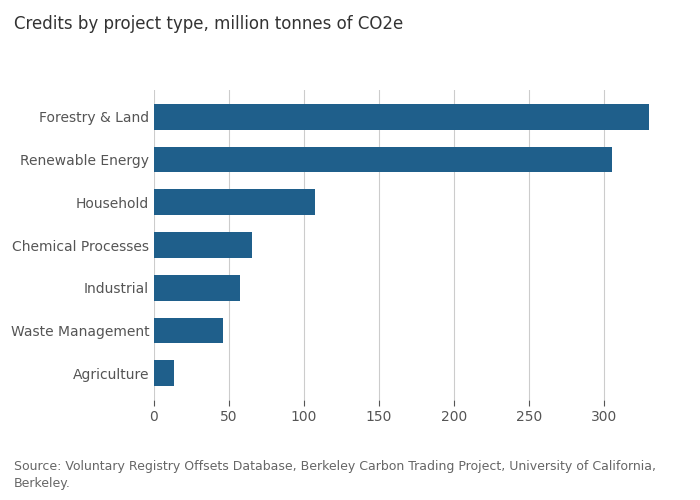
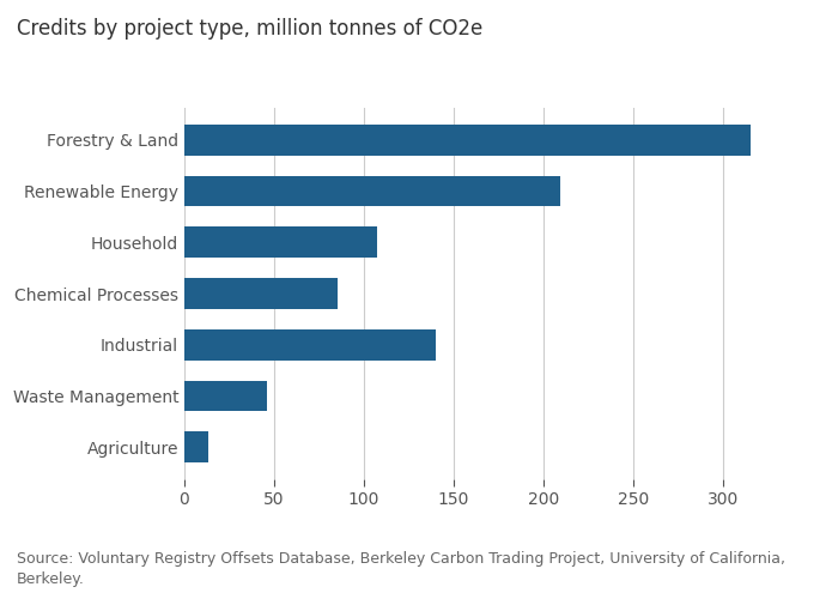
Forestry & Land: 330 -> 315
Renewable Energy: 305 -> 209
Chemical Processes: 65 -> 85
Industrial: 57 -> 140
